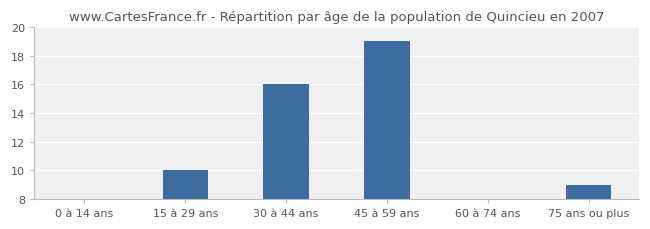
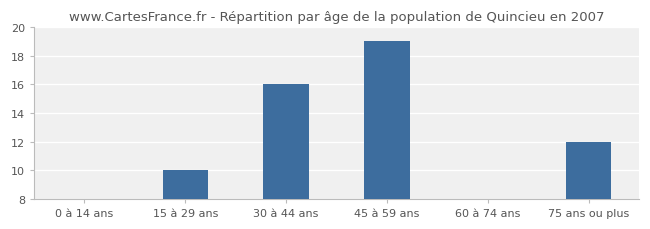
75 ans ou plus: 9.0 -> 12.0
